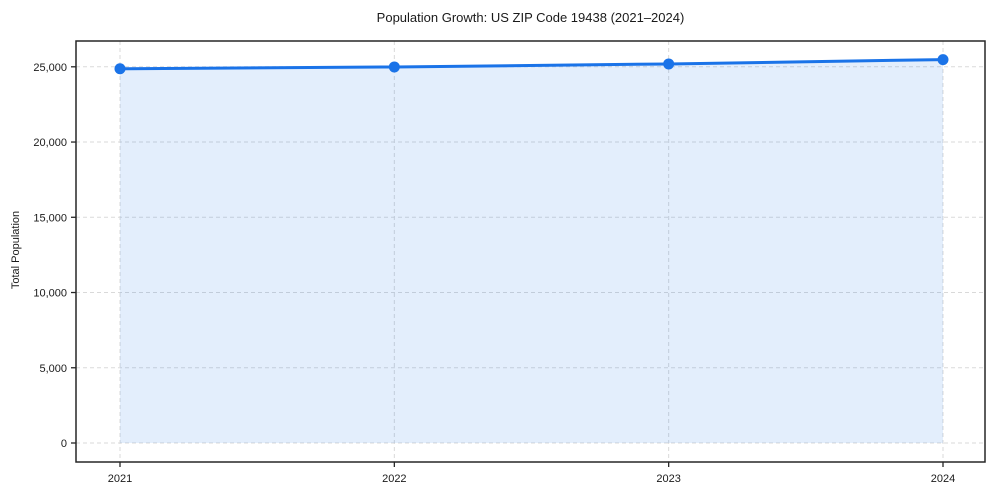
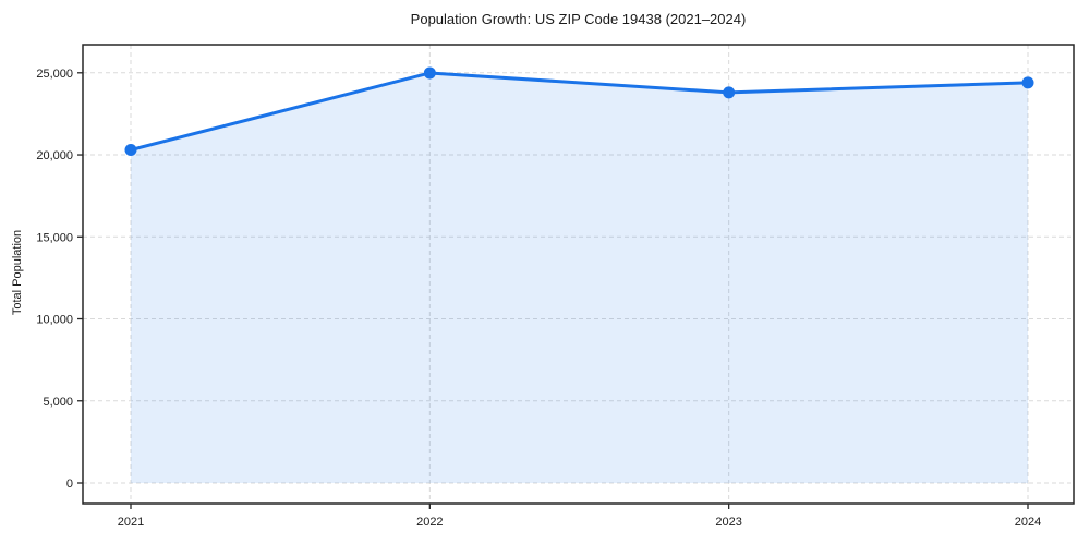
2021: 24900 -> 20300
2023: 25200 -> 23800
2024: 25500 -> 24400
